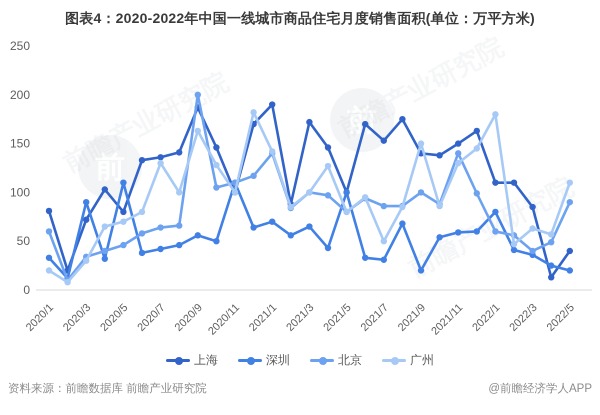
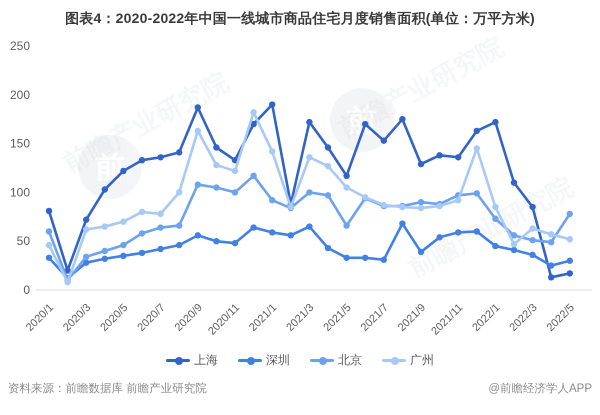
广州/2020/1: 20 -> 50
深圳/2020/3: 90 -> 30
广州/2020/3: 30 -> 60
上海/2020/5: 80 -> 120
深圳/2020/5: 110 -> 40
广州/2020/7: 130 -> 80
北京/2020/9: 200 -> 110
上海/2020/11: 100 -> 130
深圳/2020/11: 110 -> 50
北京/2020/11: 110 -> 100
广州/2020/11: 100 -> 120
深圳/2021/1: 70 -> 60
北京/2021/1: 140 -> 90
广州/2021/3: 100 -> 140
上海/2021/5: 100 -> 120
深圳/2021/5: 100 -> 30
北京/2021/5: 80 -> 70
广州/2021/5: 80 -> 100
广州/2021/7: 50 -> 90
上海/2021/9: 140 -> 130
深圳/2021/9: 20 -> 40
北京/2021/9: 100 -> 90
广州/2021/9: 150 -> 80
上海/2021/11: 150 -> 140
北京/2021/11: 140 -> 100
广州/2021/11: 130 -> 90
上海/2022/1: 110 -> 170
深圳/2022/1: 80 -> 40
北京/2022/1: 60 -> 70
广州/2022/1: 180 -> 80
北京/2022/3: 40 -> 50
上海/2022/5: 40 -> 20
深圳/2022/5: 20 -> 30
北京/2022/5: 90 -> 80
广州/2022/5: 110 -> 50
